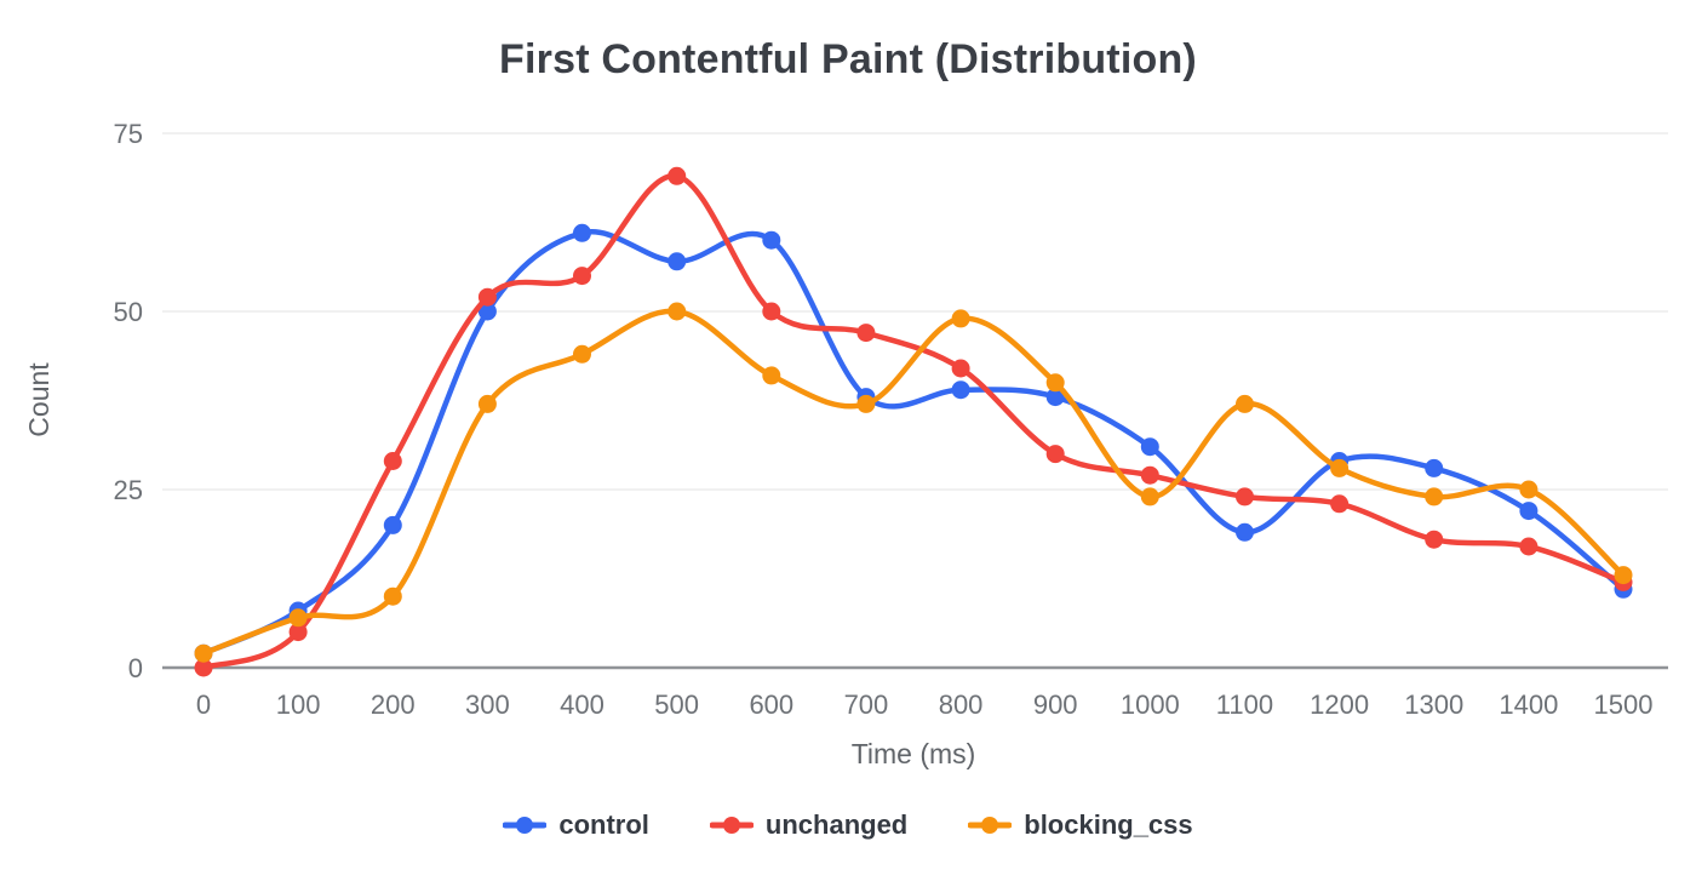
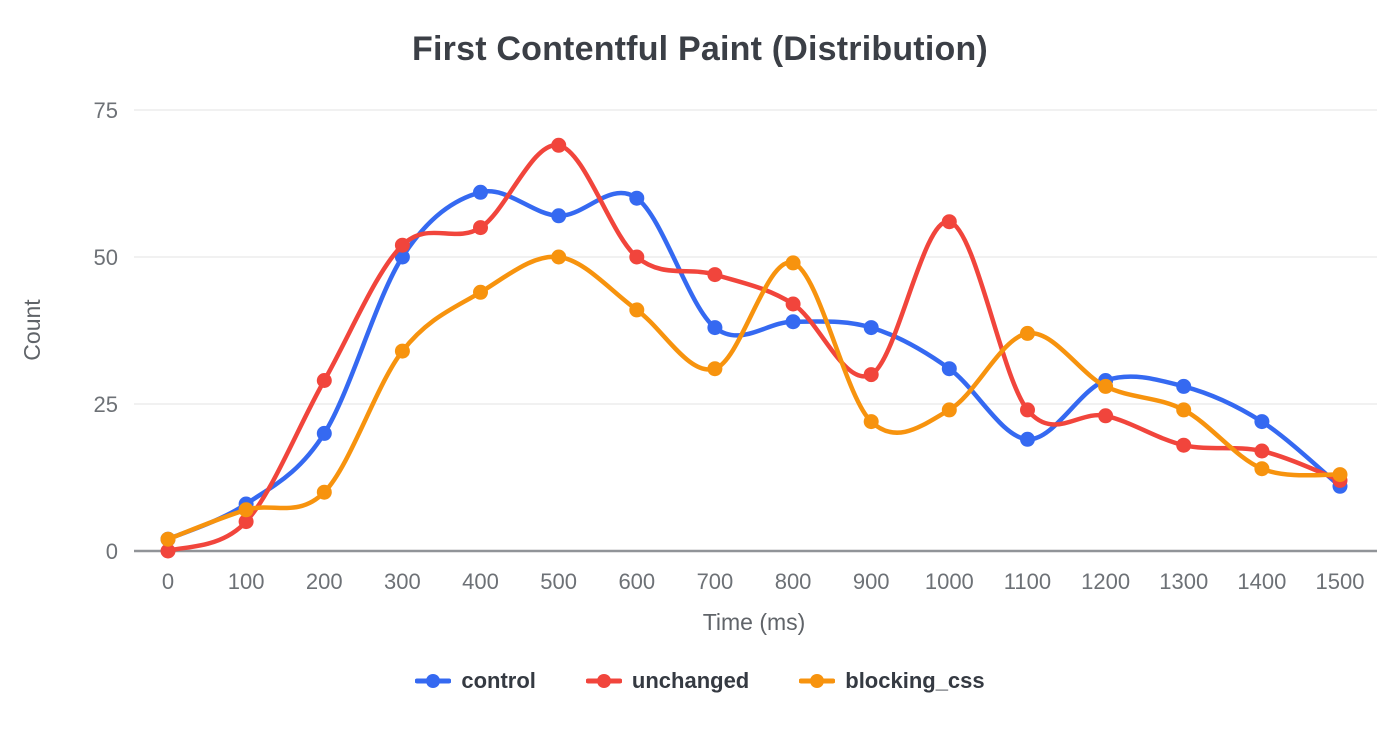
blocking_css/300: 37 -> 34
blocking_css/700: 37 -> 31
blocking_css/900: 40 -> 22
unchanged/1000: 27 -> 56
blocking_css/1400: 25 -> 14
